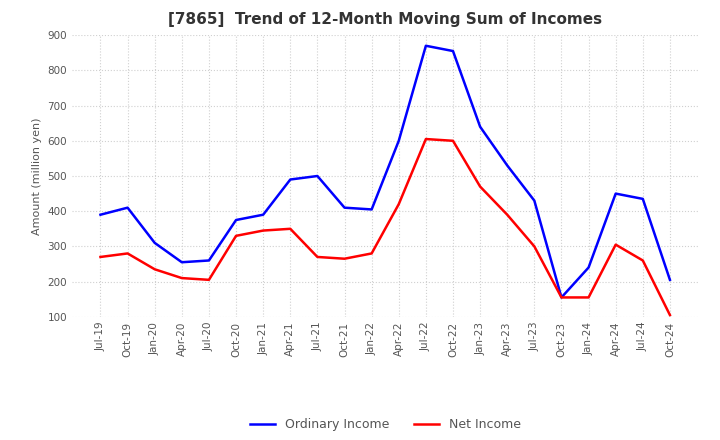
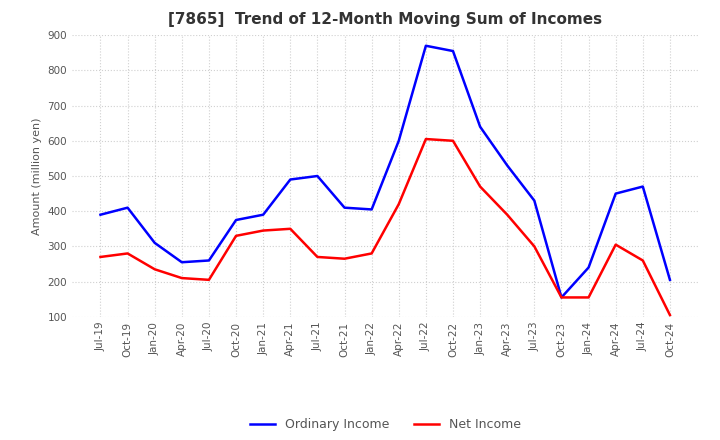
Ordinary Income/Jul-24: 435 -> 470
